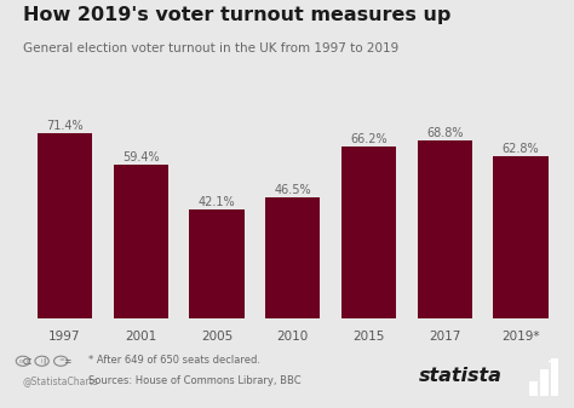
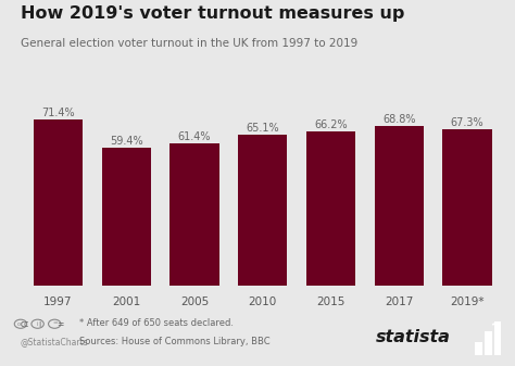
2005: 42.1% -> 61.4%
2010: 46.5% -> 65.1%
2019*: 62.8% -> 67.3%
